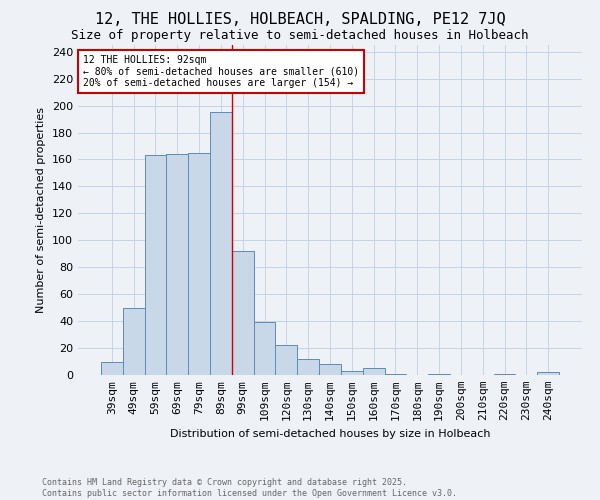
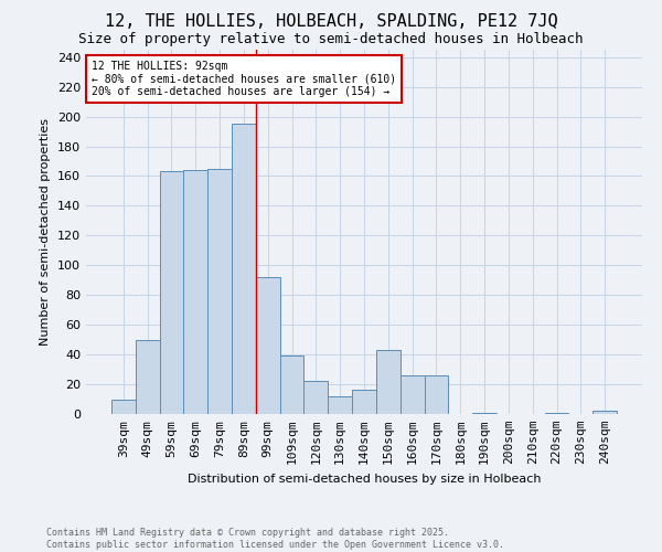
140sqm: 8 -> 16
150sqm: 3 -> 43
160sqm: 5 -> 26
170sqm: 1 -> 26
